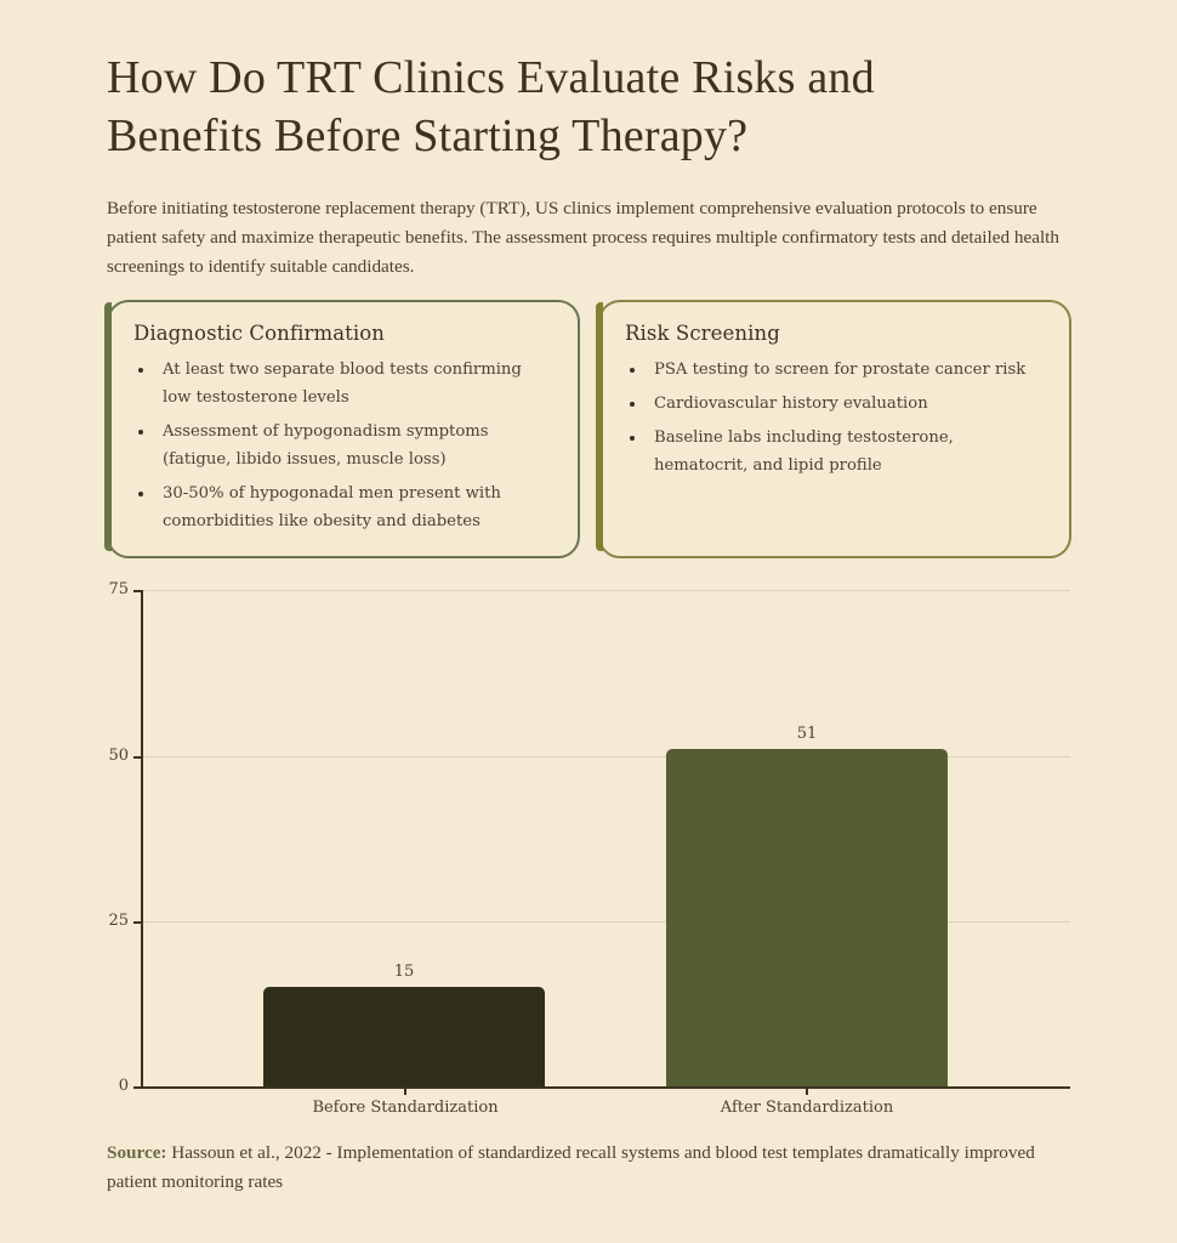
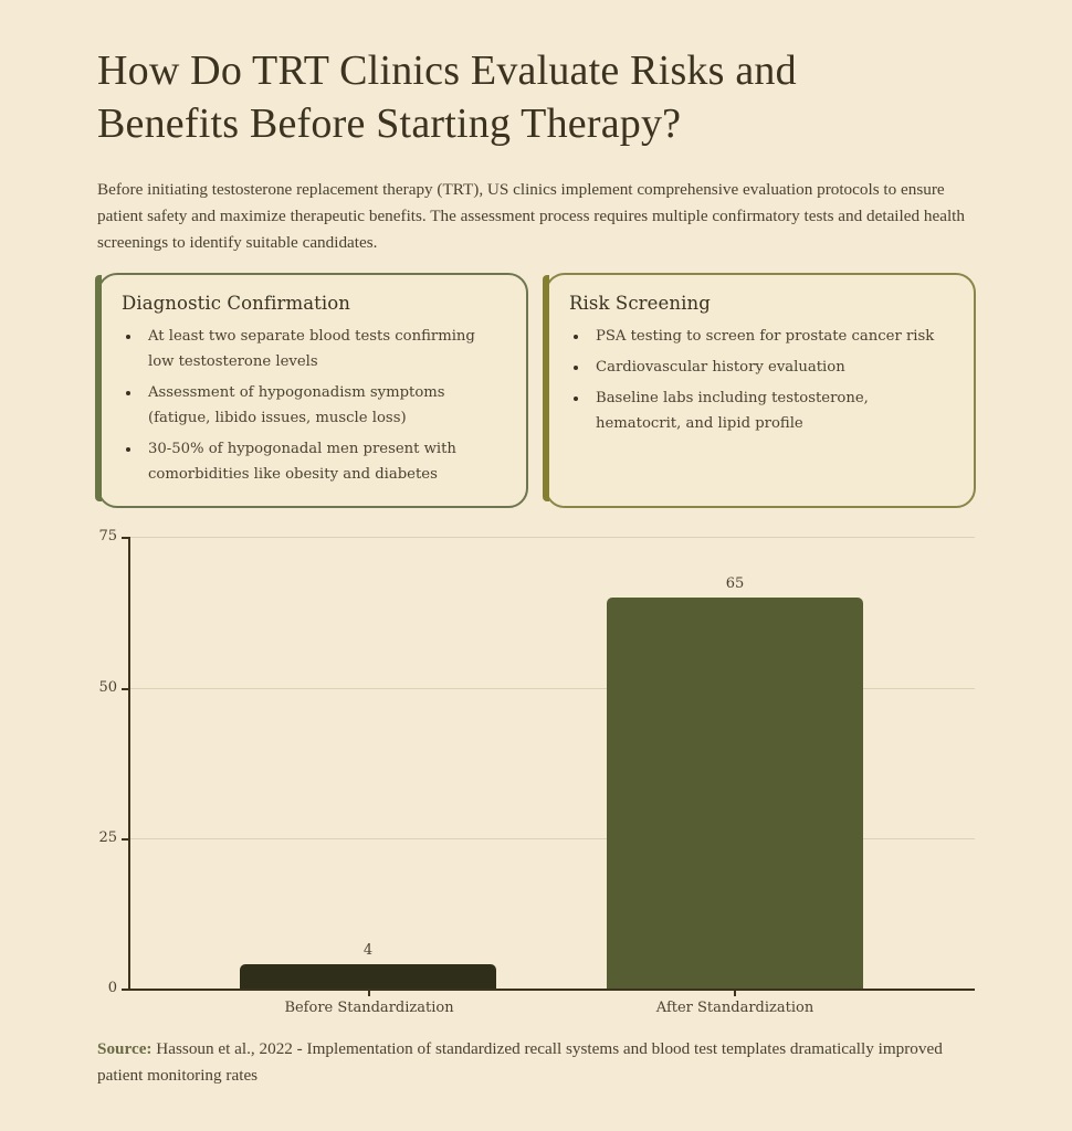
Before Standardization: 15 -> 4
After Standardization: 51 -> 65
